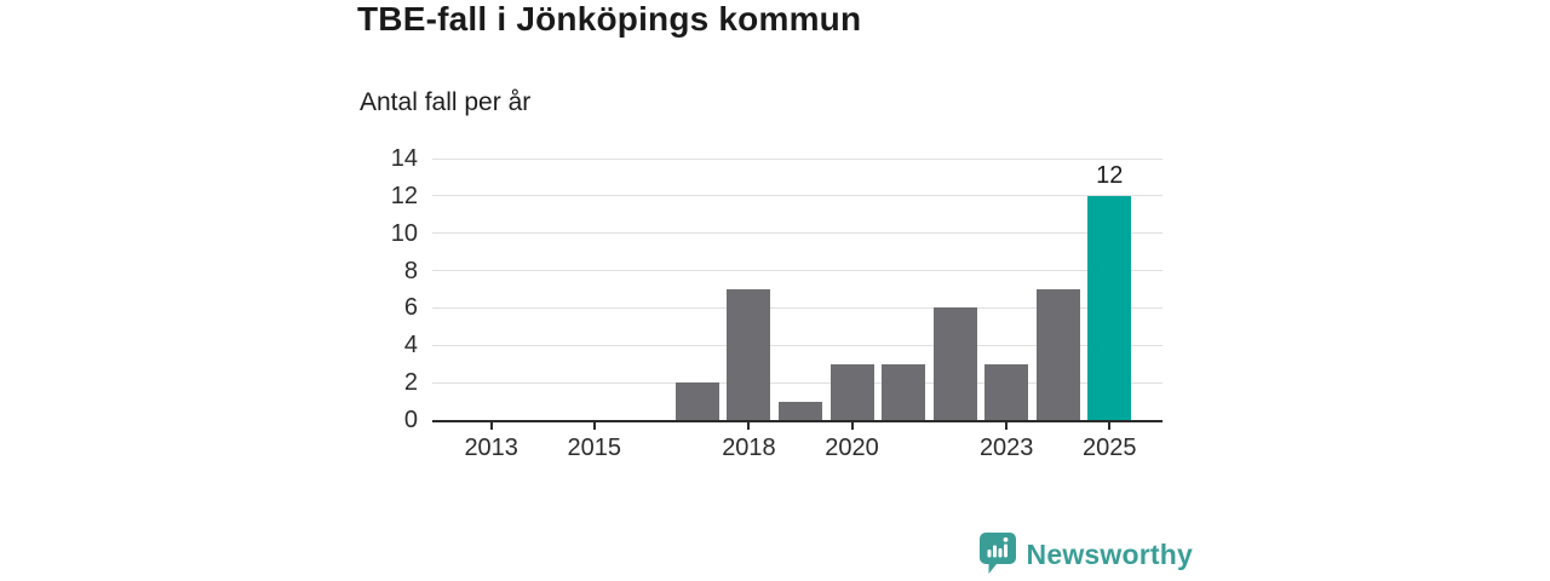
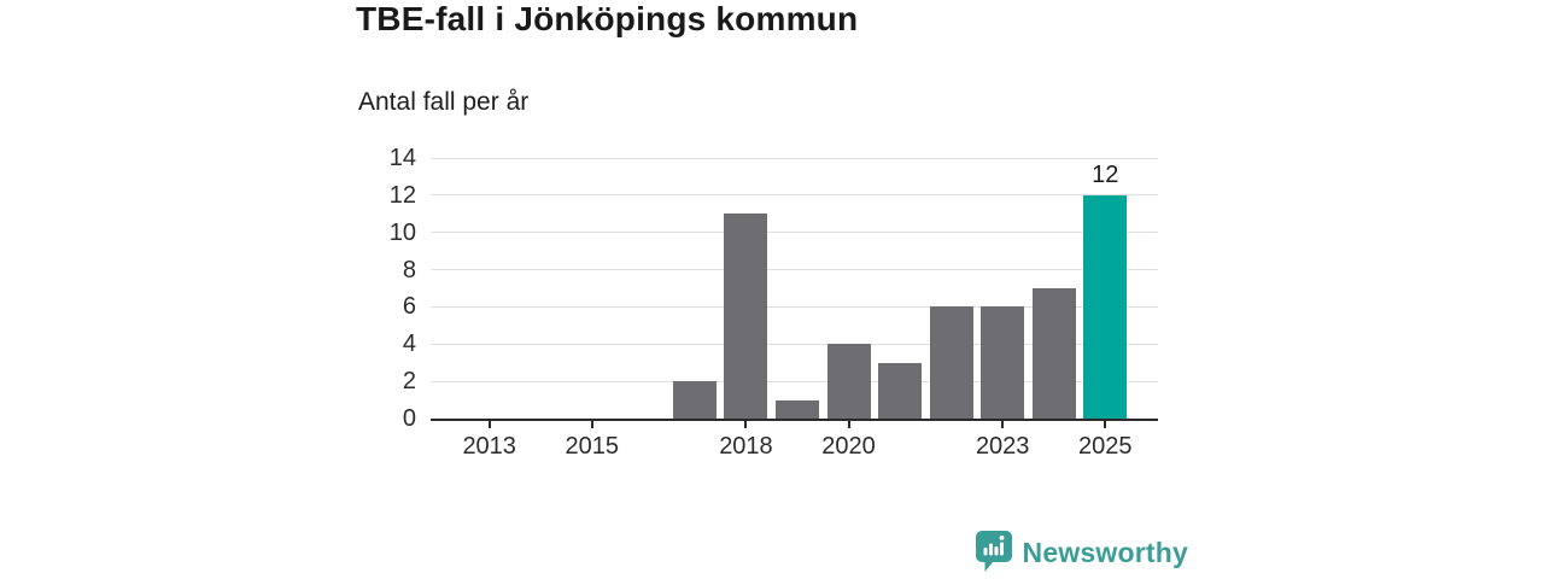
2018: 7 -> 11
2020: 3 -> 4
2023: 3 -> 6
